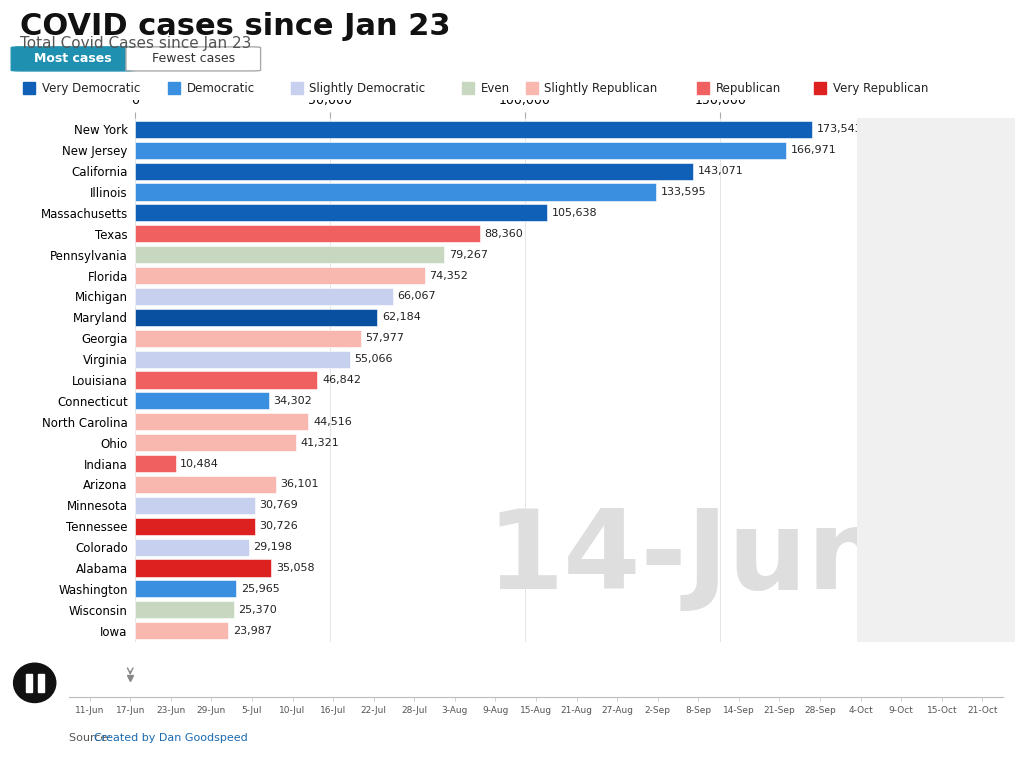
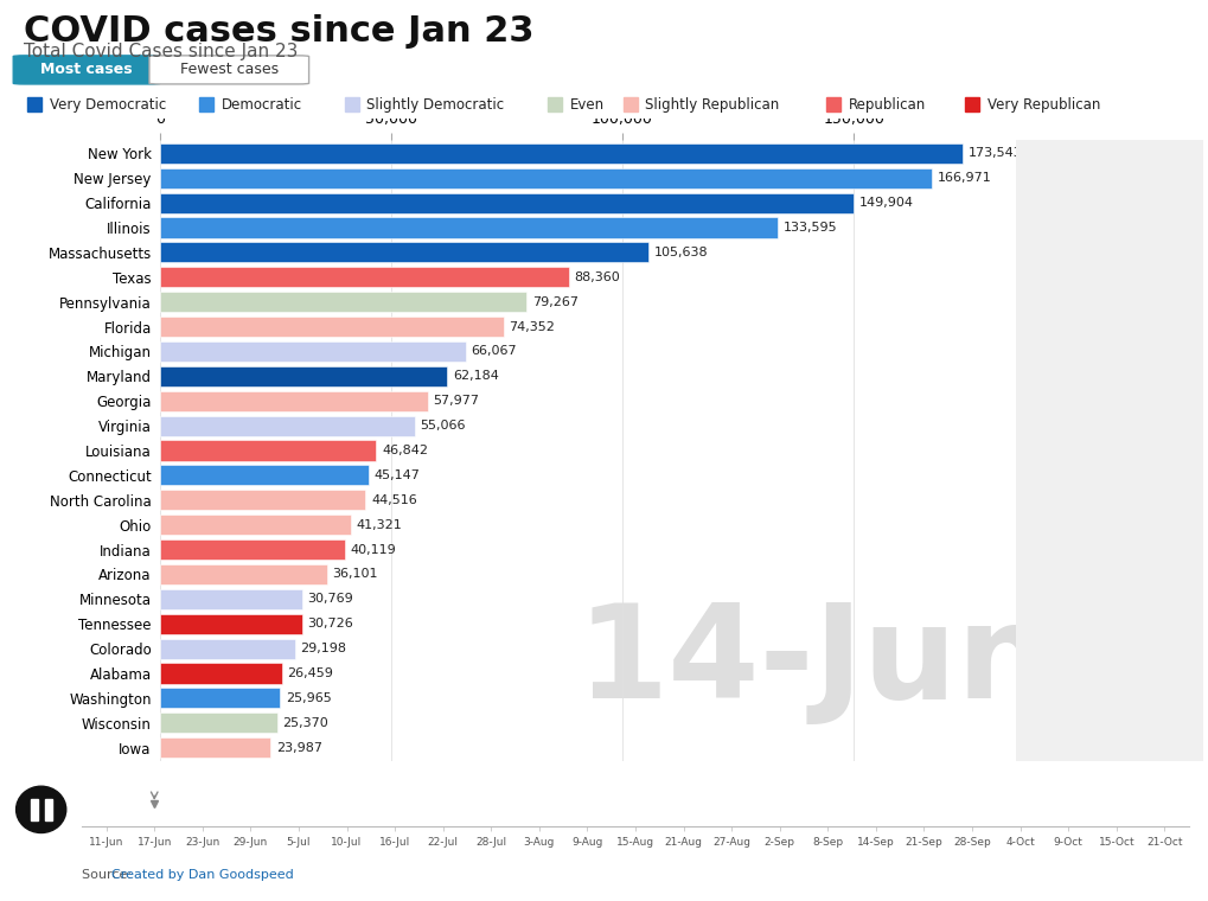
California: 143,071 -> 149,904
Connecticut: 34,302 -> 45,147
Indiana: 10,484 -> 40,119
Alabama: 35,058 -> 26,459
